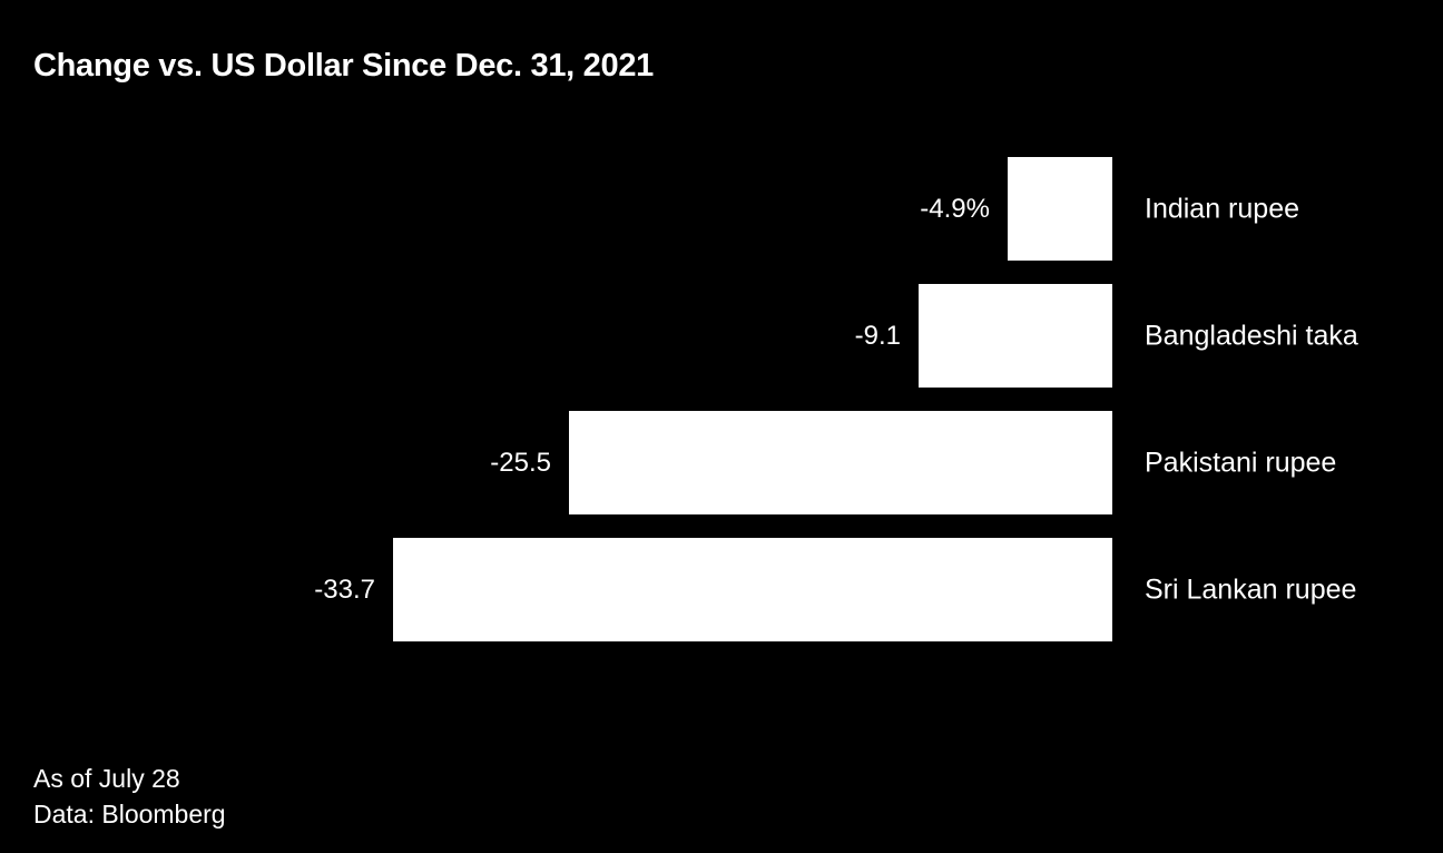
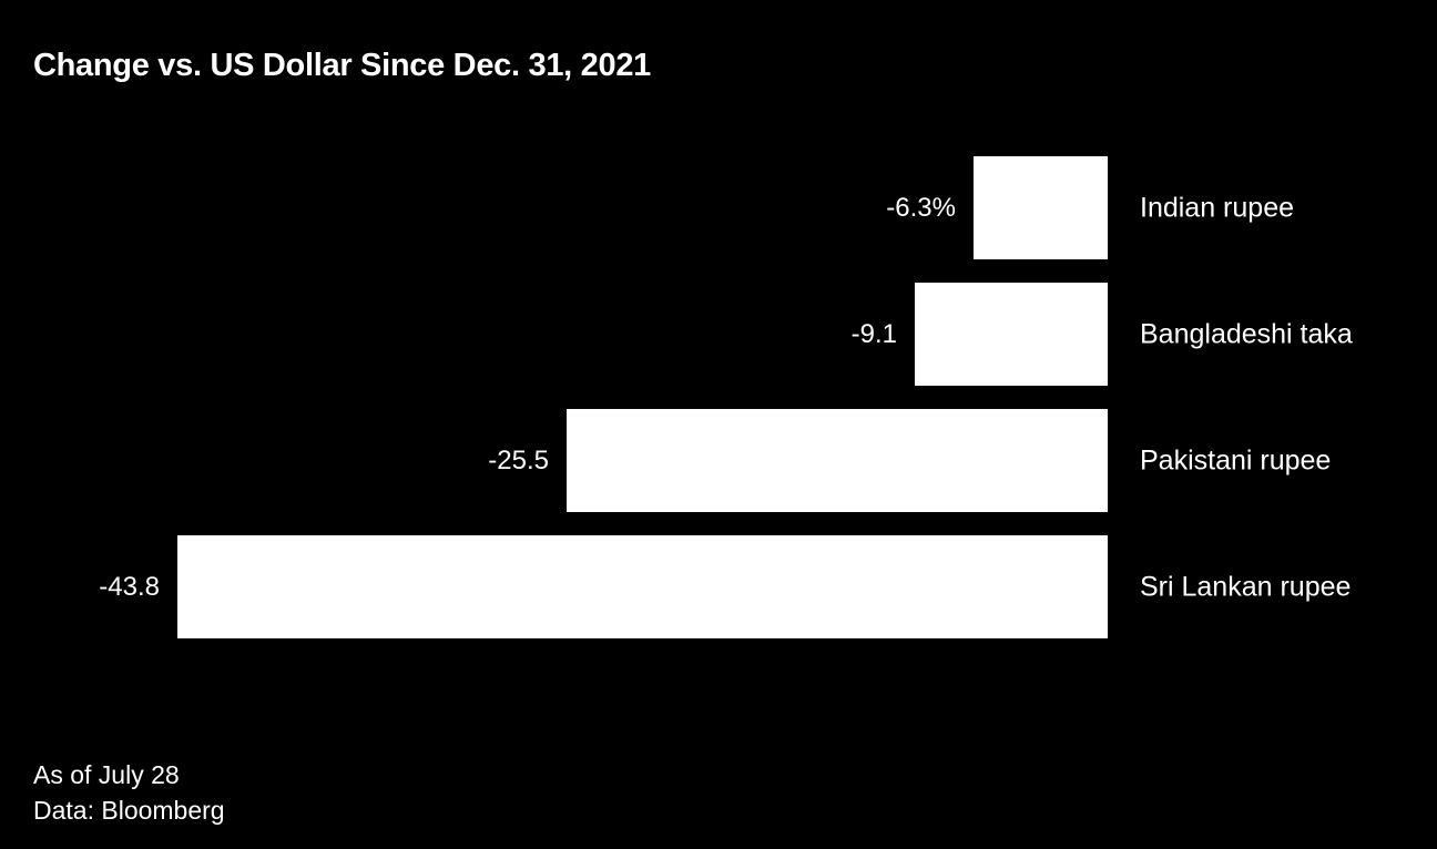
Indian rupee: -4.9% -> -6.3%
Sri Lankan rupee: -33.7 -> -43.8
